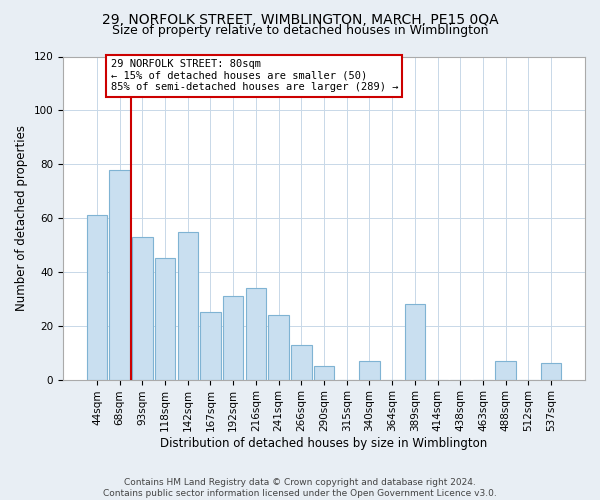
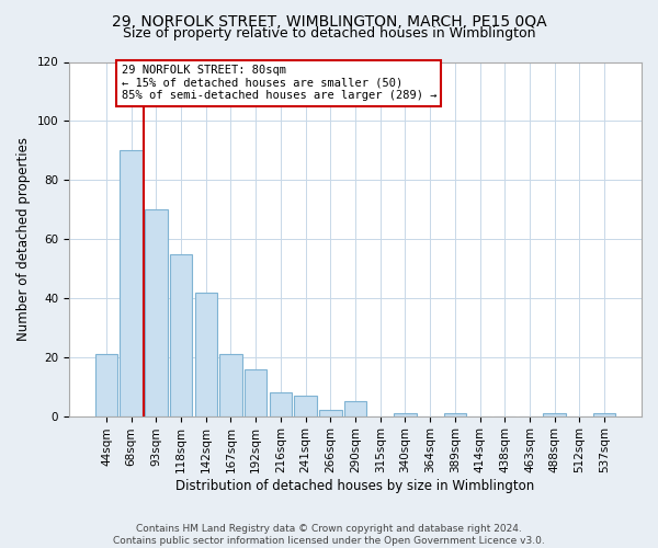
44sqm: 61 -> 21
68sqm: 78 -> 90
93sqm: 53 -> 70
118sqm: 45 -> 55
142sqm: 55 -> 42
167sqm: 25 -> 21
192sqm: 31 -> 16
216sqm: 34 -> 8
241sqm: 24 -> 7
266sqm: 13 -> 2
340sqm: 7 -> 1
389sqm: 28 -> 1
488sqm: 7 -> 1
537sqm: 6 -> 1
